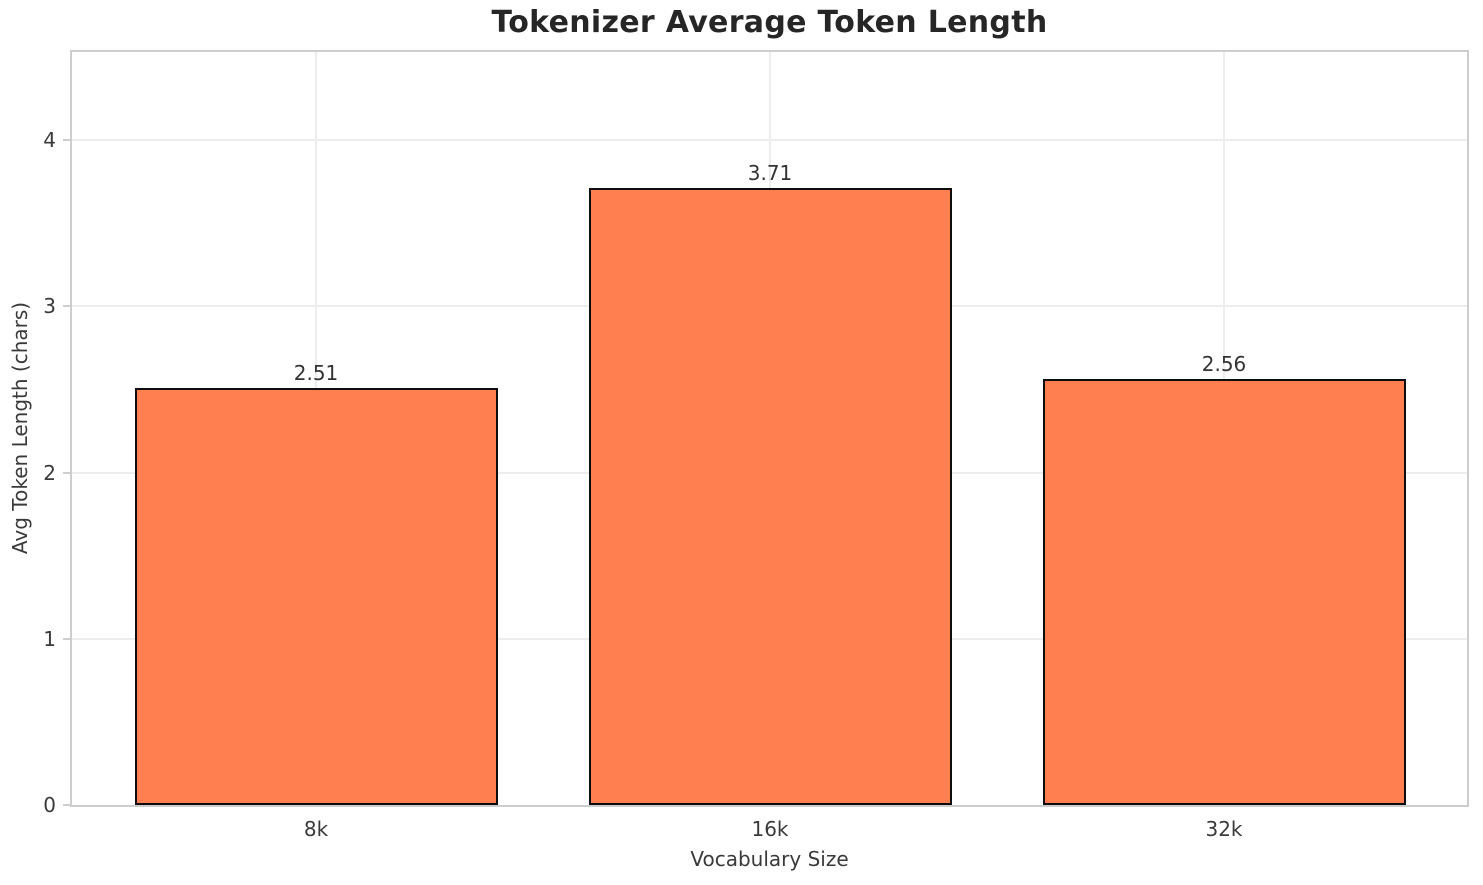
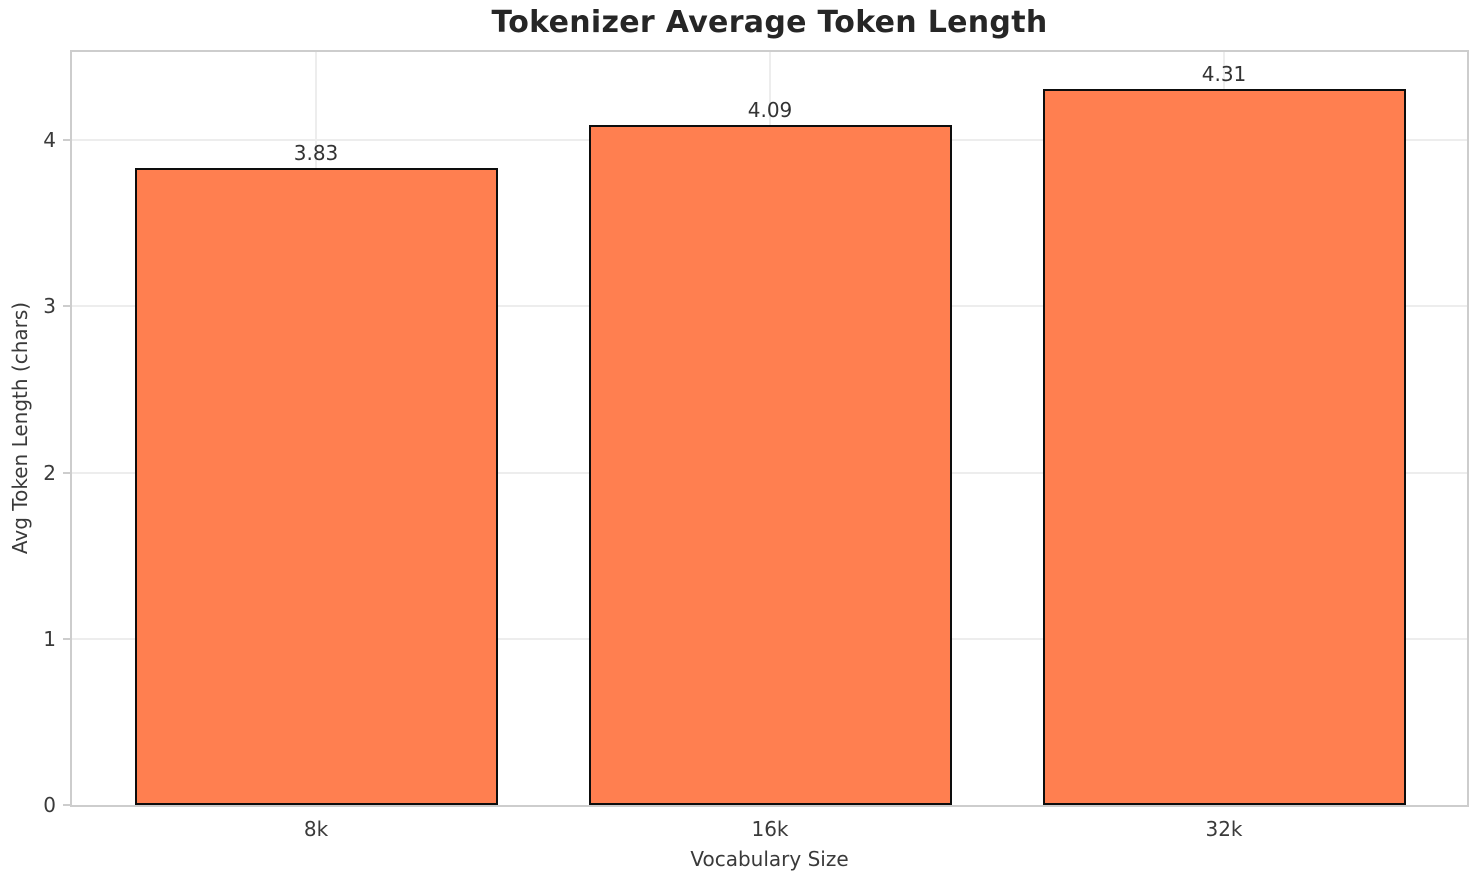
8k: 2.51 -> 3.83
16k: 3.71 -> 4.09
32k: 2.56 -> 4.31
